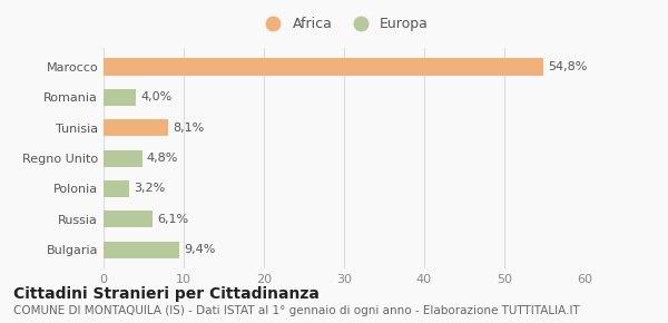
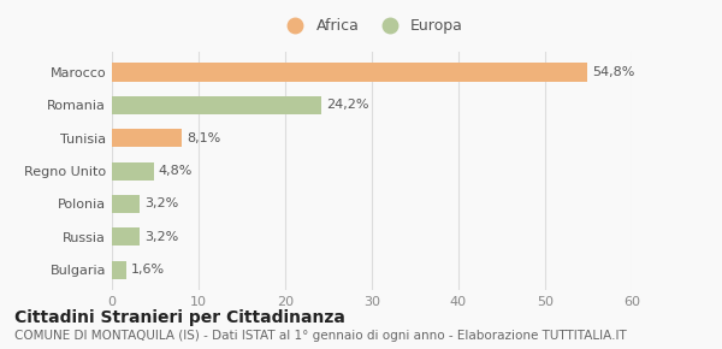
Romania: 4,0% -> 24,2%
Russia: 6,1% -> 3,2%
Bulgaria: 9,4% -> 1,6%
